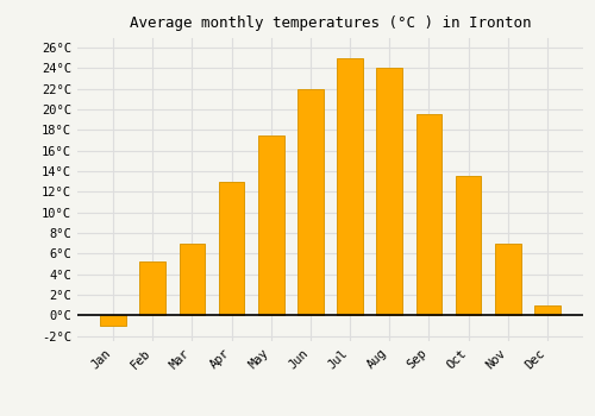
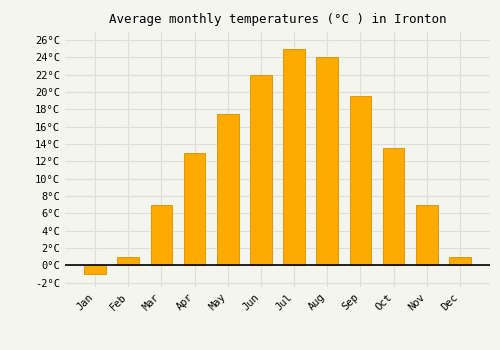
Feb: 5.2°C -> 1.0°C
